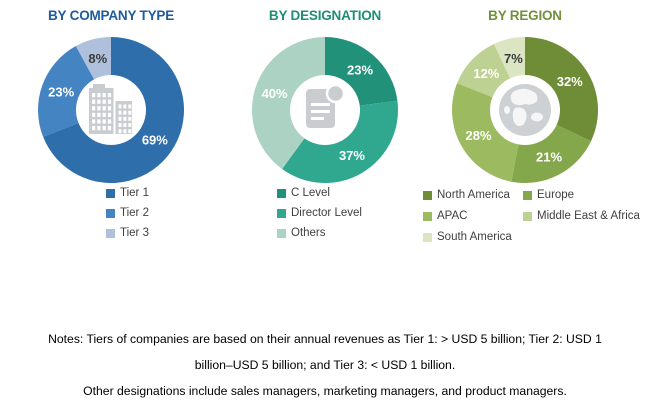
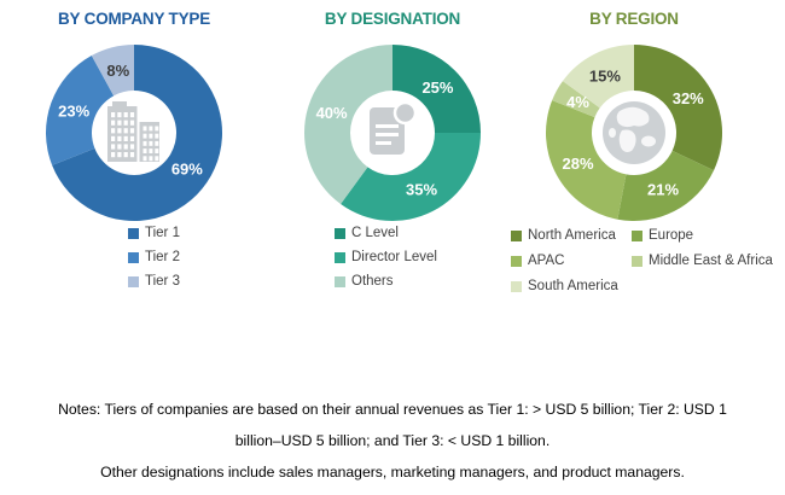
BY DESIGNATION/C Level: 23% -> 25%
BY DESIGNATION/Director Level: 37% -> 35%
BY REGION/Middle East & Africa: 12% -> 4%
BY REGION/South America: 7% -> 15%
